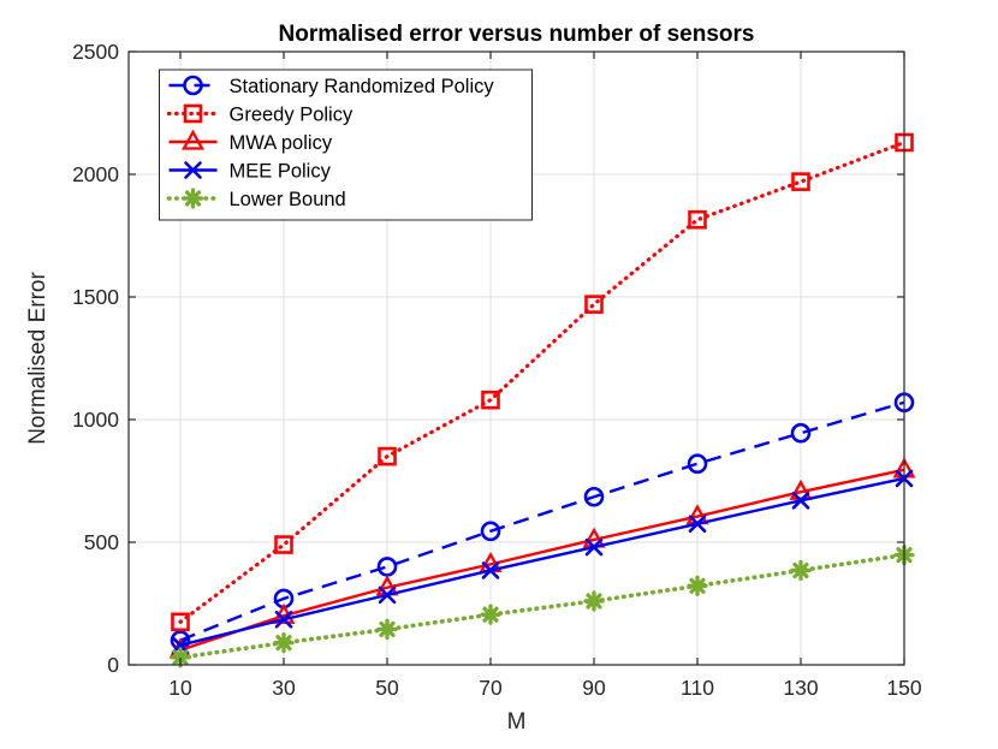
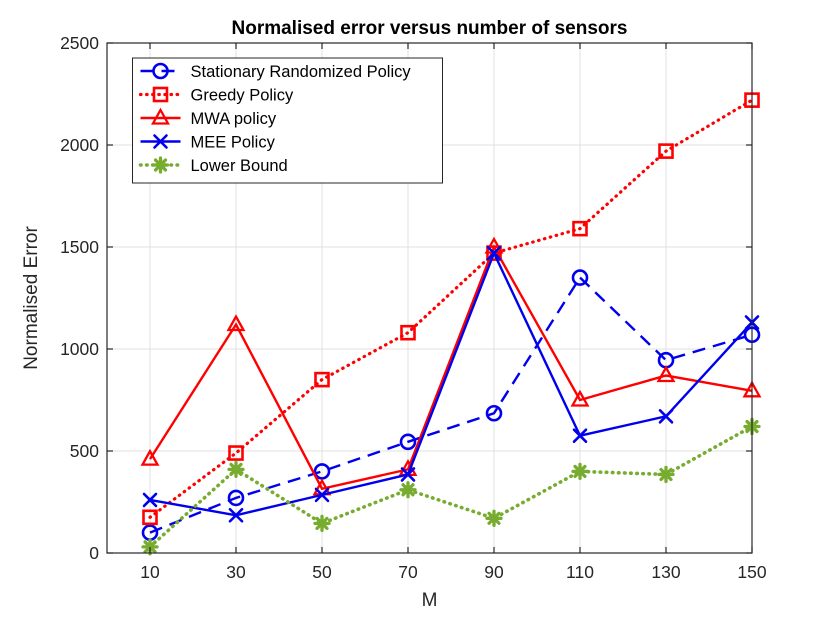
MWA policy/10: 60 -> 460
MEE Policy/10: 80 -> 260
MWA policy/30: 200 -> 1120
Lower Bound/30: 90 -> 410
Lower Bound/70: 200 -> 310
MWA policy/90: 510 -> 1500
MEE Policy/90: 480 -> 1470
Lower Bound/90: 260 -> 170
Stationary Randomized Policy/110: 820 -> 1350
Greedy Policy/110: 1820 -> 1590
MWA policy/110: 600 -> 750
Lower Bound/110: 320 -> 400
MWA policy/130: 700 -> 870
Greedy Policy/150: 2130 -> 2220
MEE Policy/150: 760 -> 1130
Lower Bound/150: 450 -> 620
